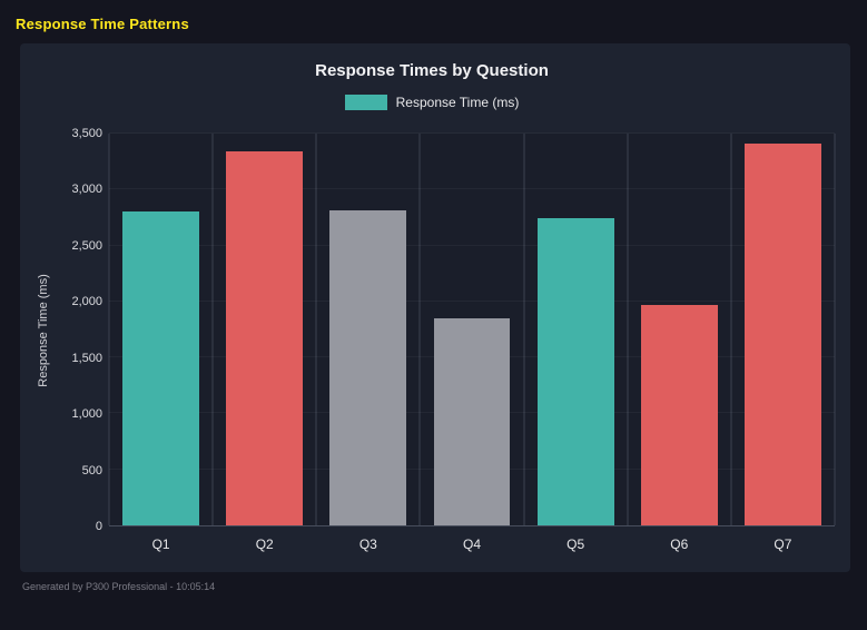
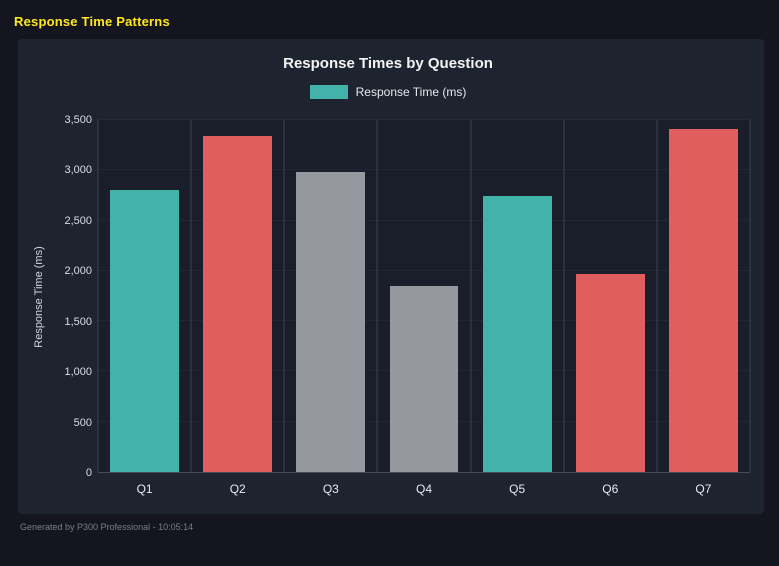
Q3: 2810 -> 2980
